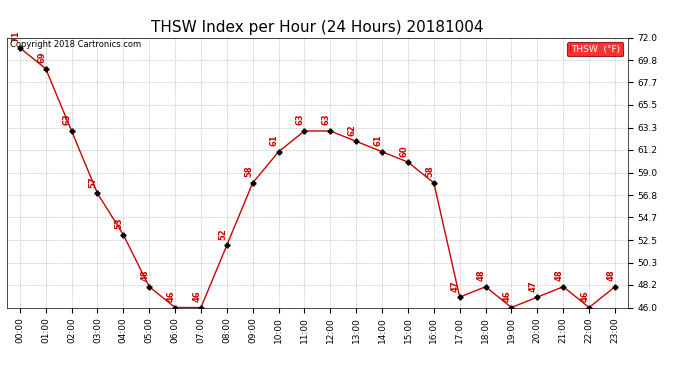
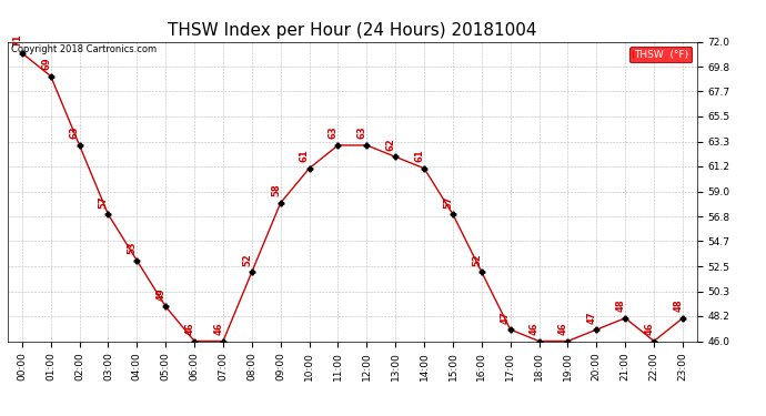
05:00: 48 -> 49
15:00: 60 -> 57
16:00: 58 -> 52
18:00: 48 -> 46
